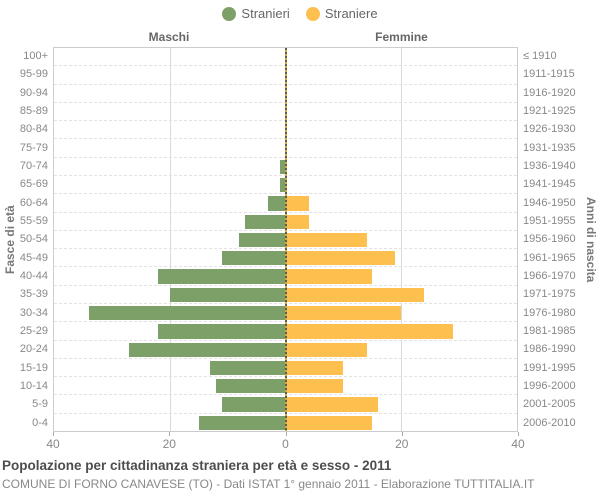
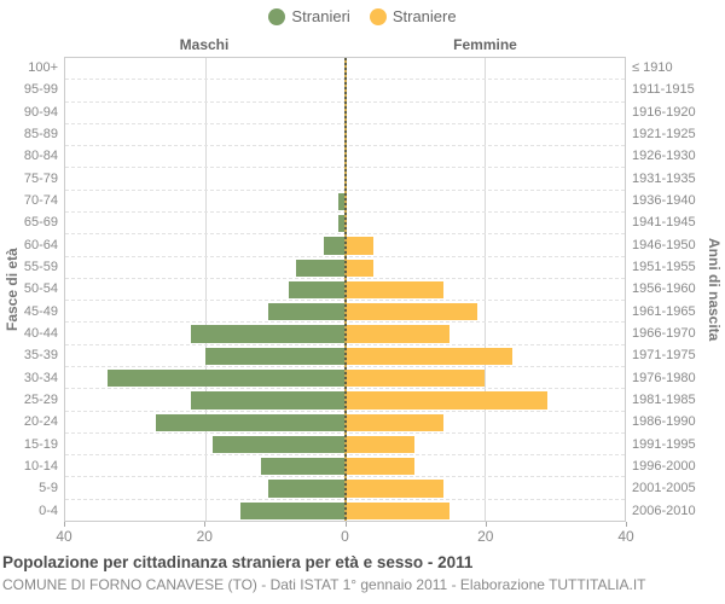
Stranieri/15-19: 13 -> 19
Straniere/5-9: 16 -> 14
